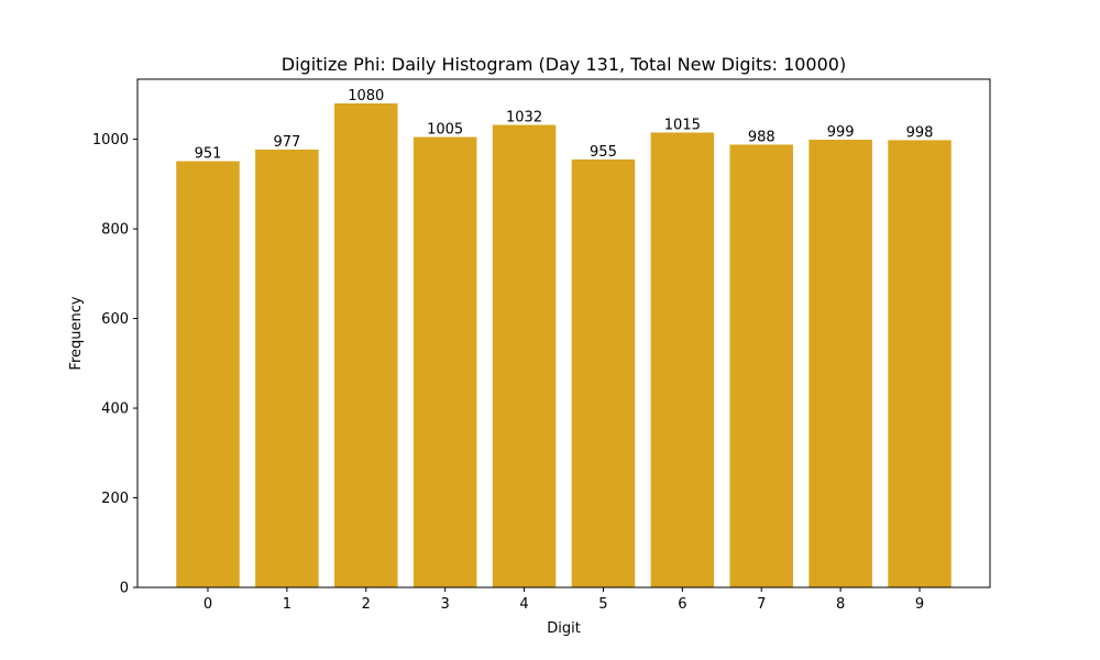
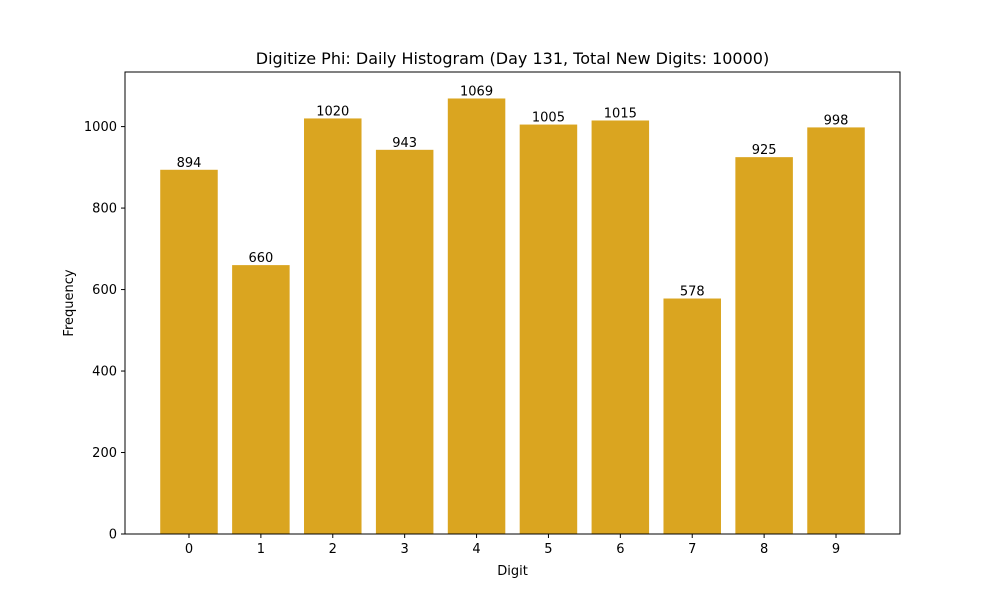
0: 951 -> 894
1: 977 -> 660
2: 1080 -> 1020
3: 1005 -> 943
4: 1032 -> 1069
5: 955 -> 1005
7: 988 -> 578
8: 999 -> 925
